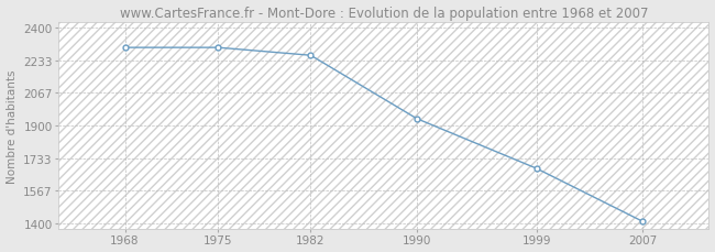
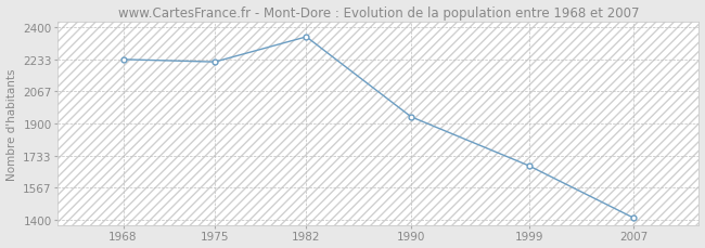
1968: 2300 -> 2230
1975: 2300 -> 2220
1982: 2260 -> 2350
